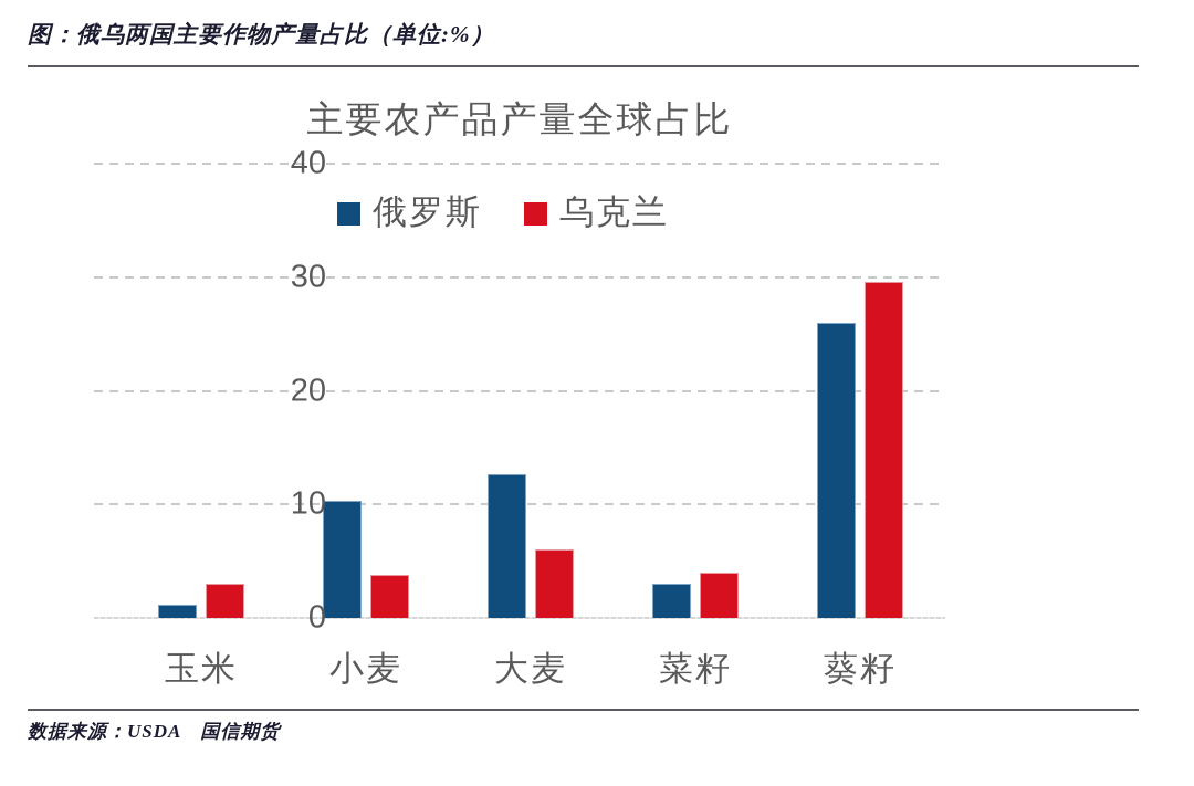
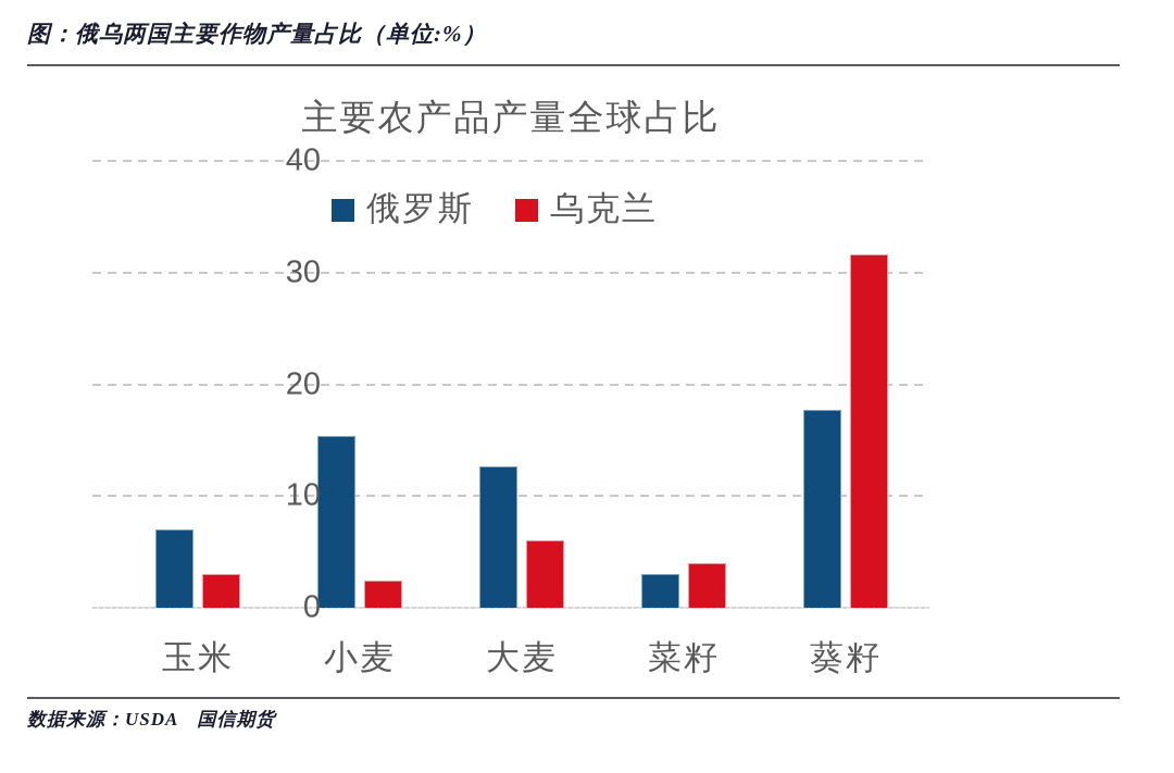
俄罗斯/玉米: 1.2 -> 7.0
俄罗斯/小麦: 10.3 -> 15.4
乌克兰/小麦: 3.8 -> 2.4
俄罗斯/葵籽: 26.0 -> 17.7
乌克兰/葵籽: 29.6 -> 31.6
